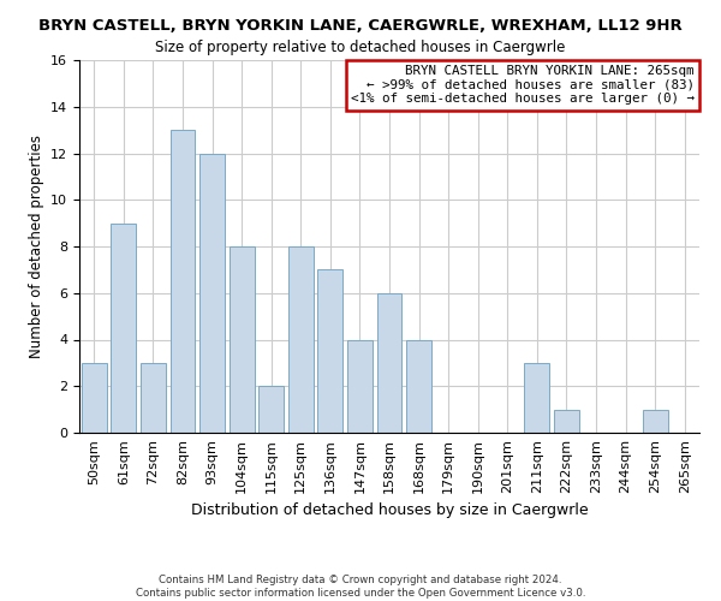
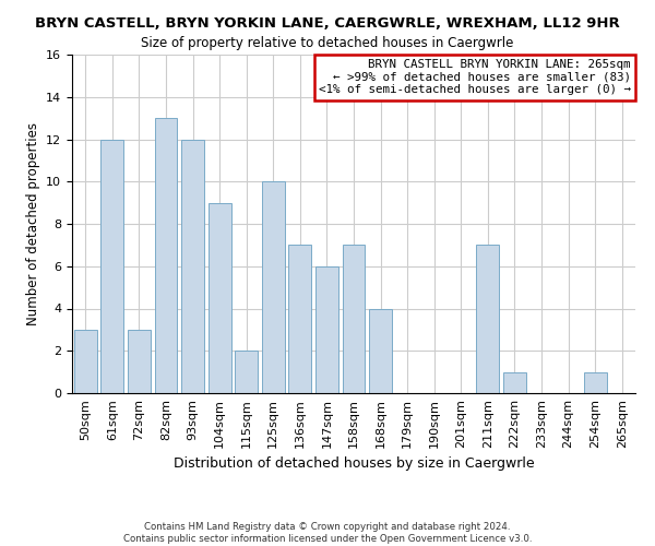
61sqm: 9 -> 12
104sqm: 8 -> 9
125sqm: 8 -> 10
147sqm: 4 -> 6
158sqm: 6 -> 7
211sqm: 3 -> 7
